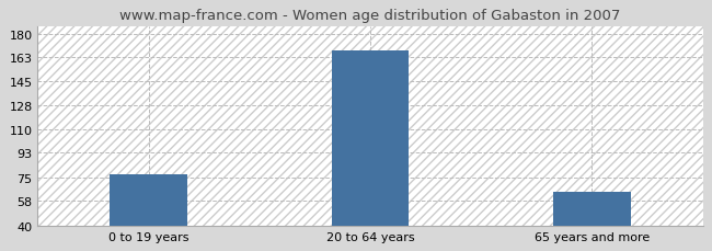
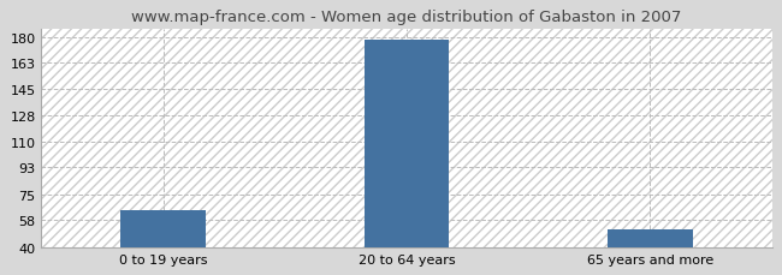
0 to 19 years: 77 -> 65
20 to 64 years: 168 -> 178
65 years and more: 65 -> 52
